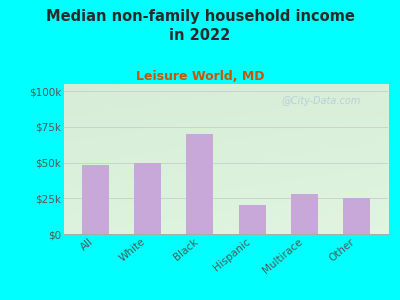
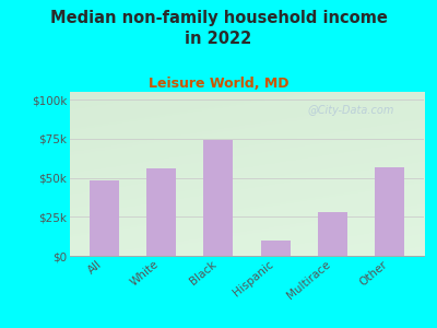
White: $50k -> $56k
Black: $70k -> $74k
Hispanic: $20k -> $10k
Other: $25k -> $57k
